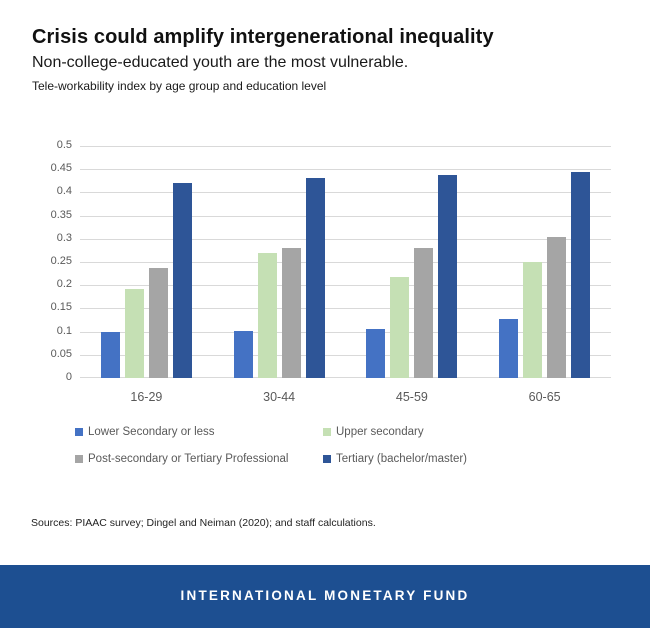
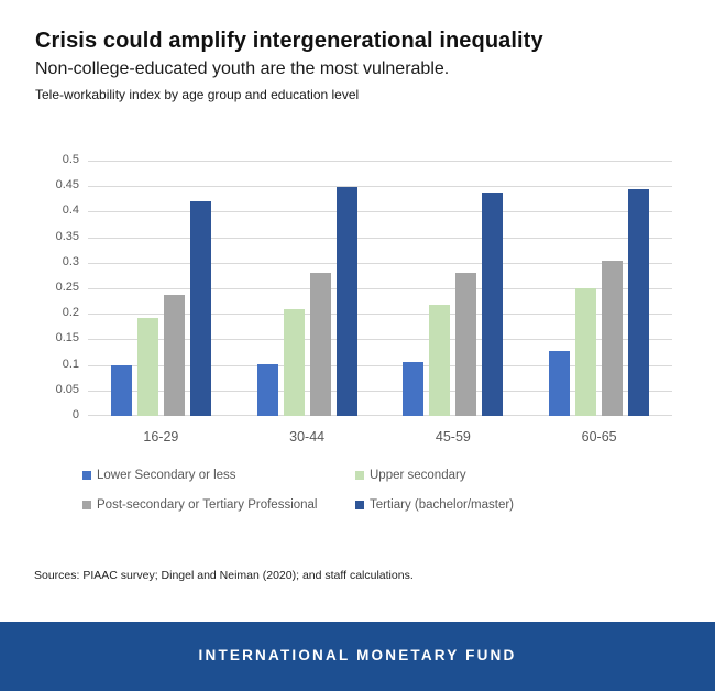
Upper secondary/30-44: 0.27 -> 0.21
Tertiary (bachelor/master)/30-44: 0.43 -> 0.45
